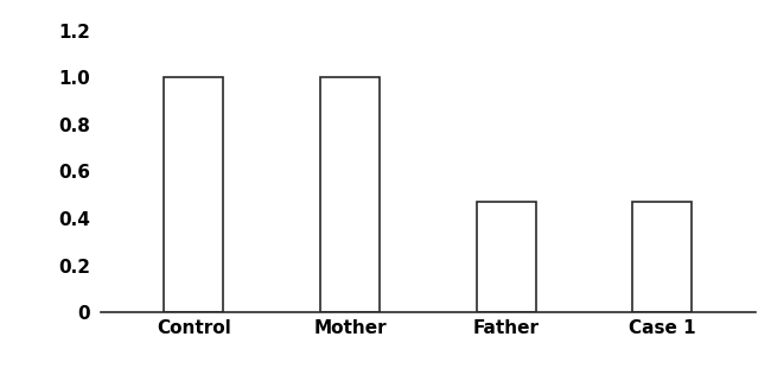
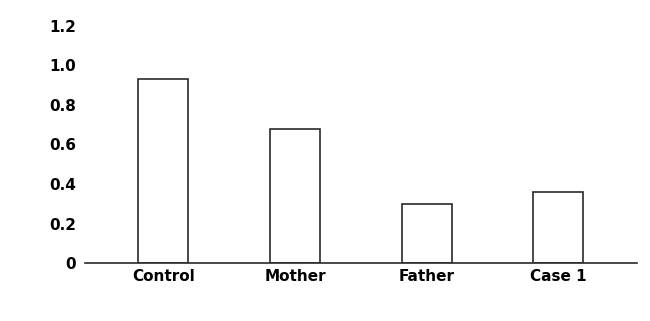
Control: 1.00 -> 0.93
Mother: 1.00 -> 0.68
Father: 0.47 -> 0.30
Case 1: 0.47 -> 0.36
